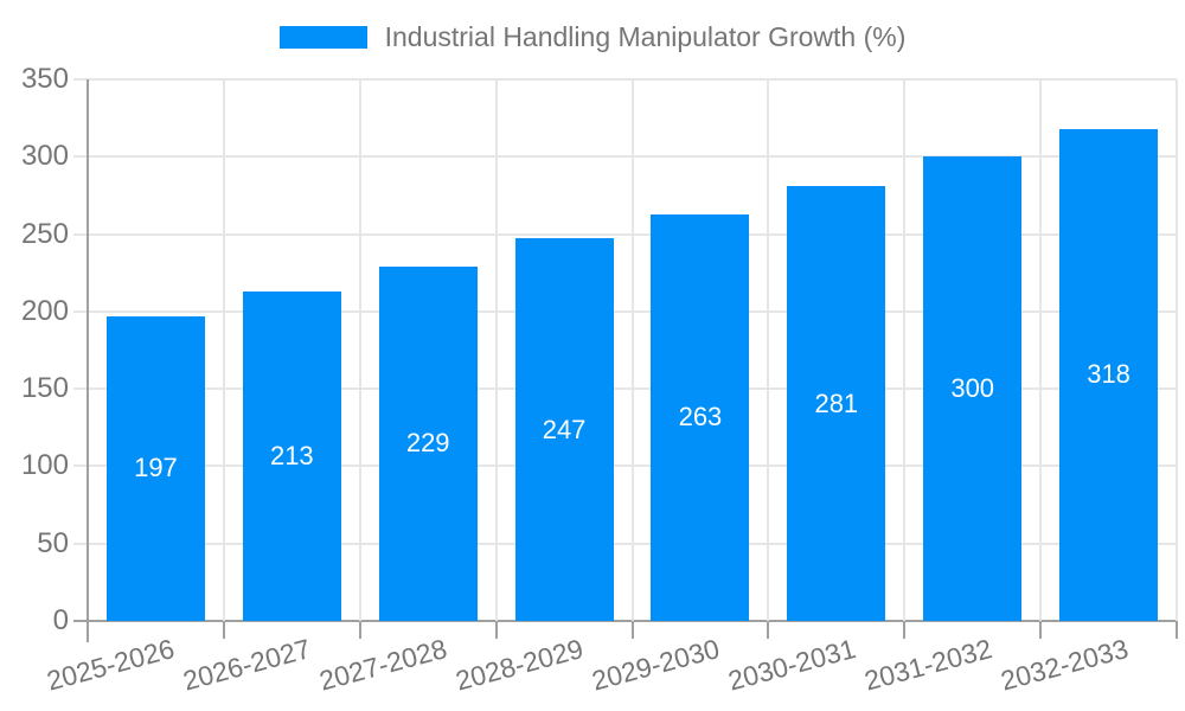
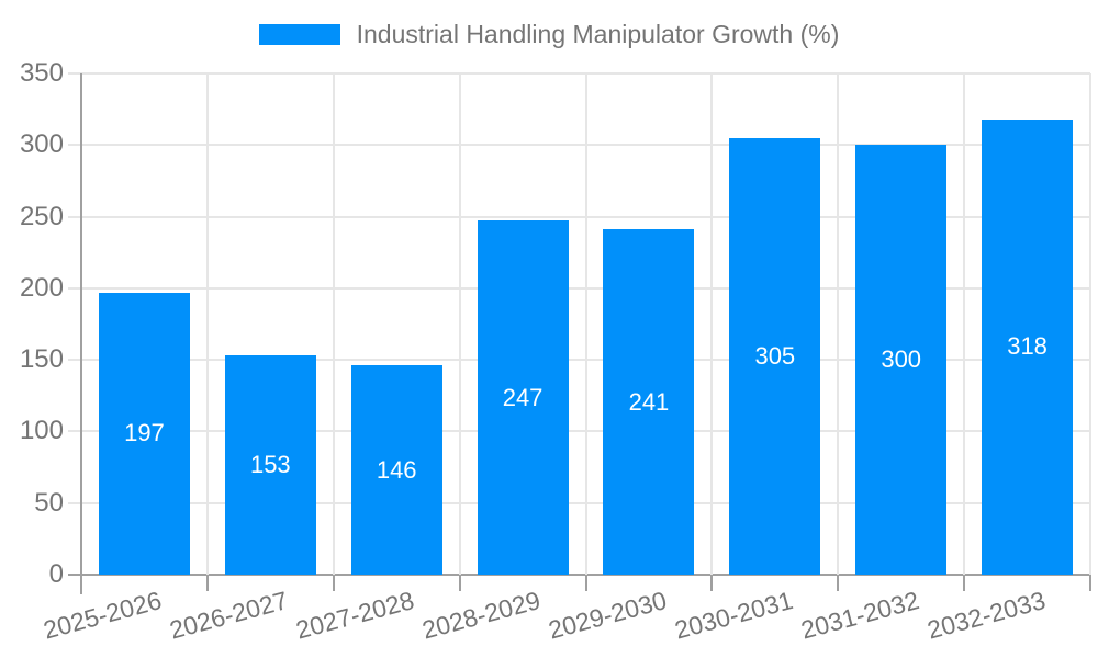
2026-2027: 213 -> 153
2027-2028: 229 -> 146
2029-2030: 263 -> 241
2030-2031: 281 -> 305
